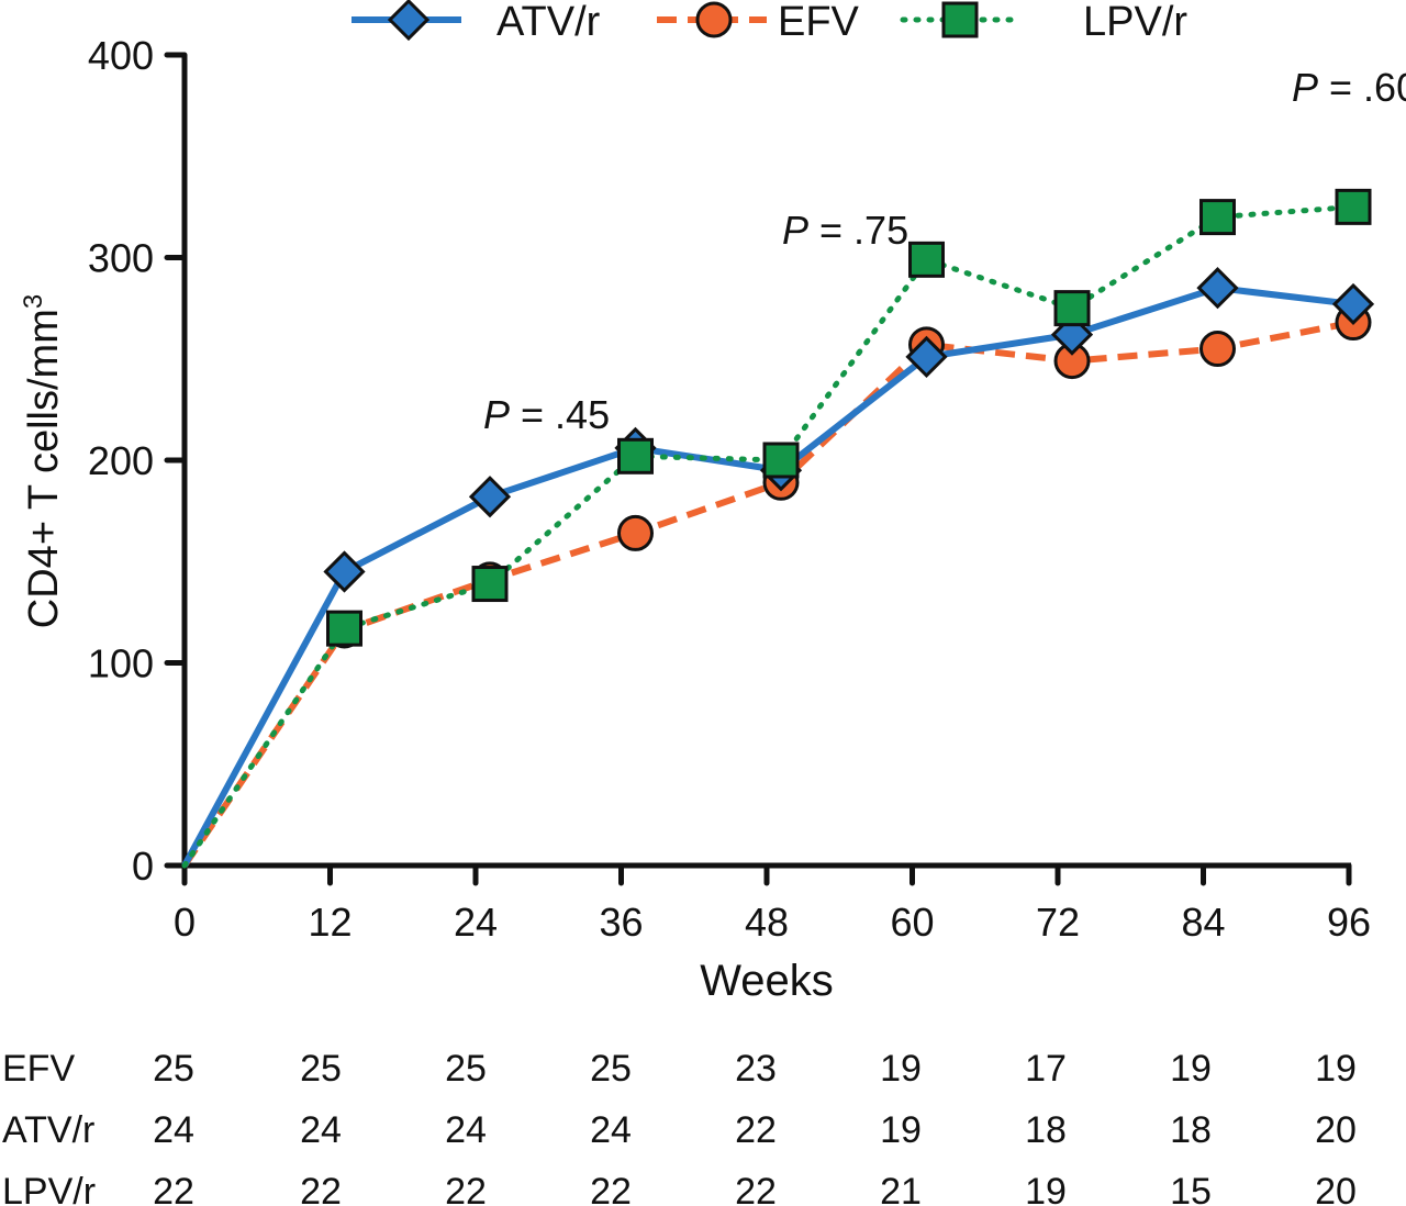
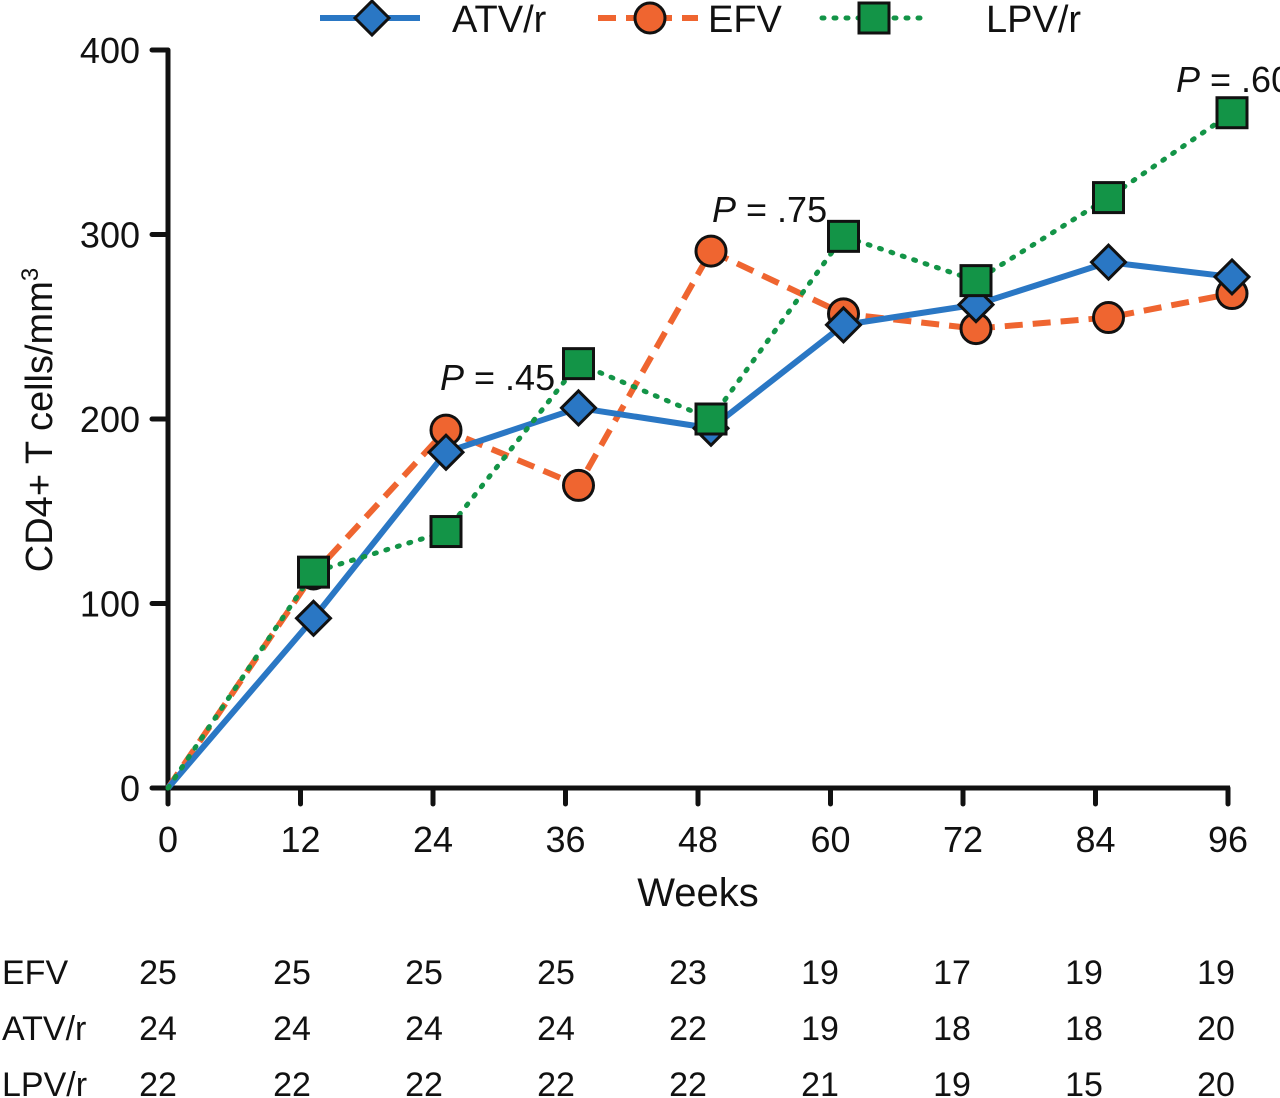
ATV/r/12: 145 -> 92
EFV/24: 141 -> 194
LPV/r/36: 202 -> 230
EFV/48: 189 -> 291
LPV/r/96: 325 -> 366
